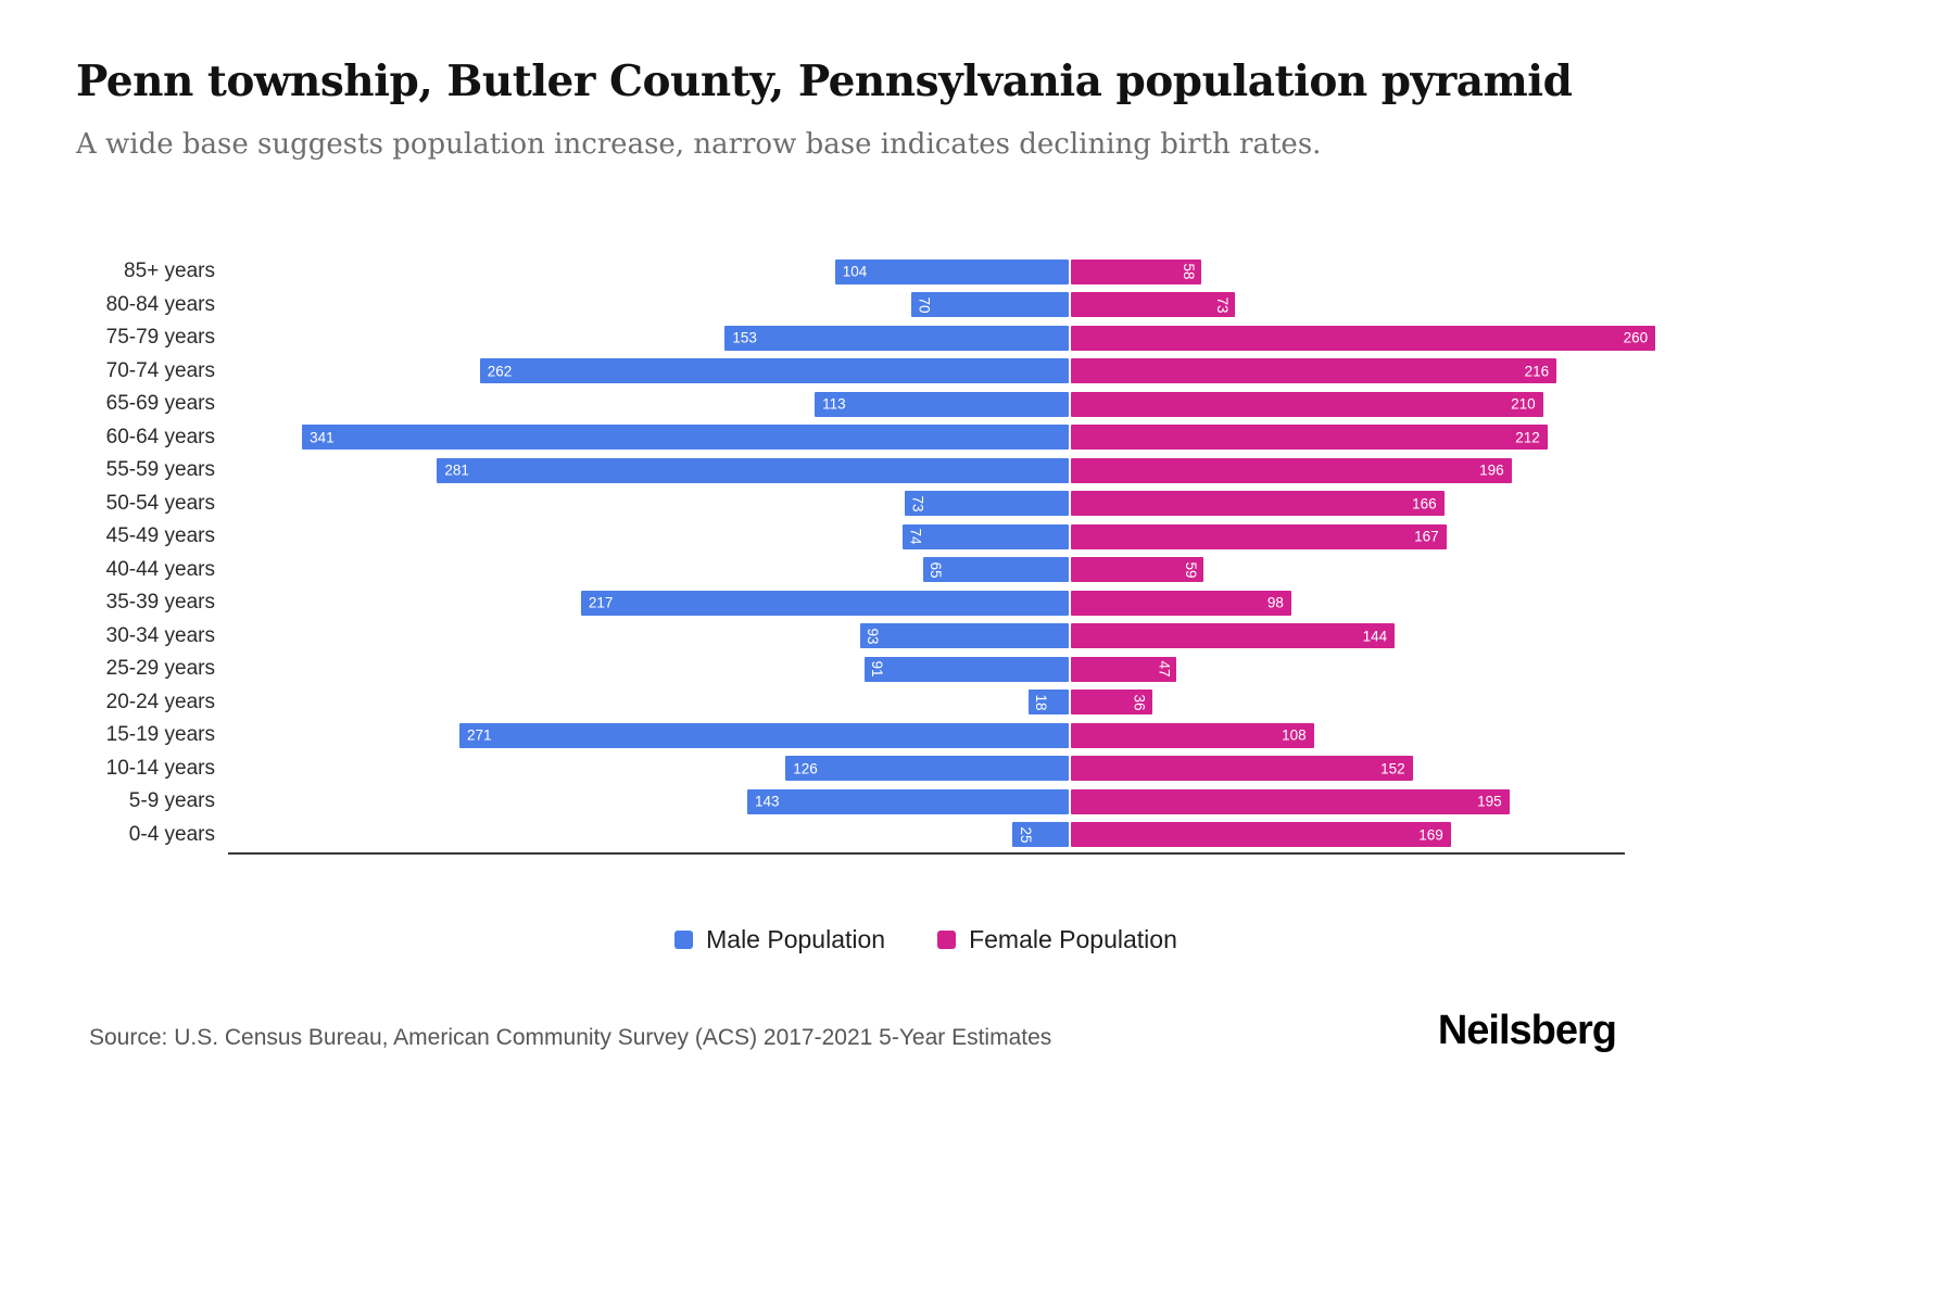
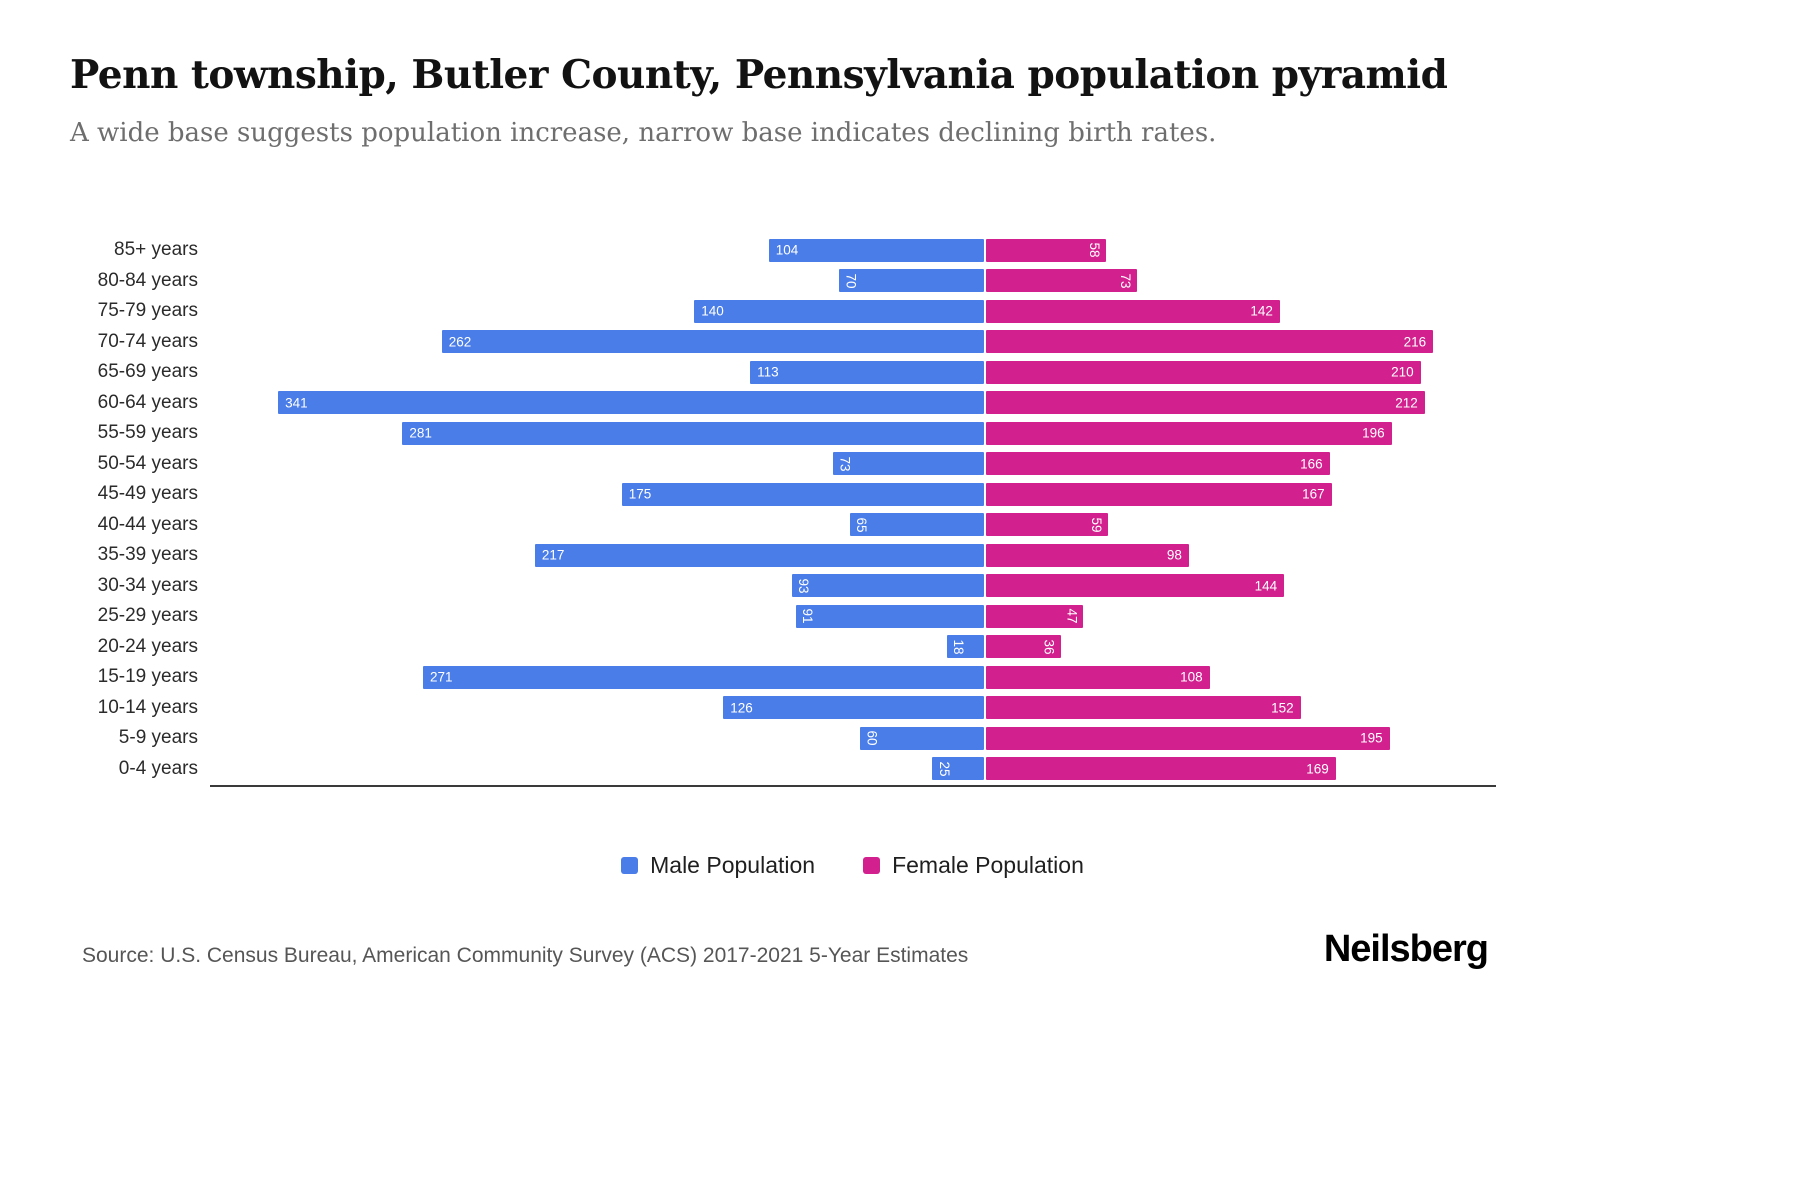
Male Population/75-79 years: 153 -> 140
Female Population/75-79 years: 260 -> 142
Male Population/45-49 years: 74 -> 175
Male Population/5-9 years: 143 -> 60
